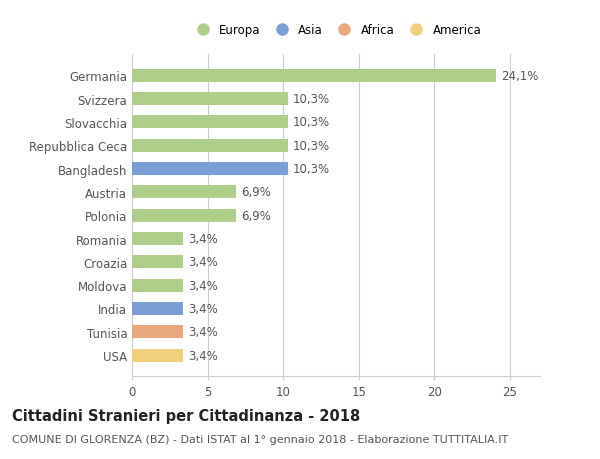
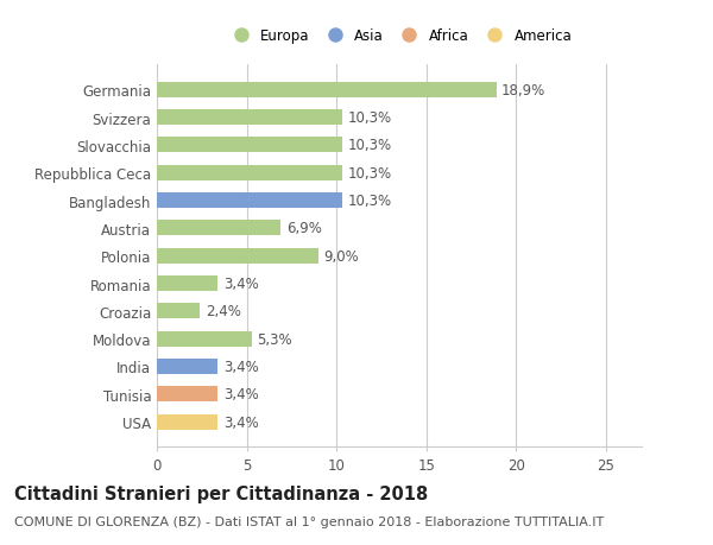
Germania: 24,1% -> 18,9%
Polonia: 6,9% -> 9,0%
Croazia: 3,4% -> 2,4%
Moldova: 3,4% -> 5,3%
